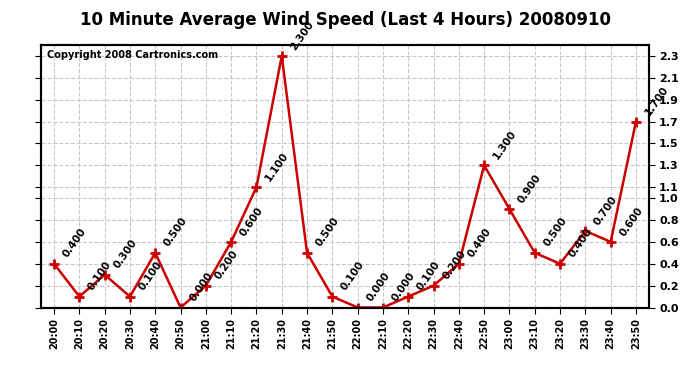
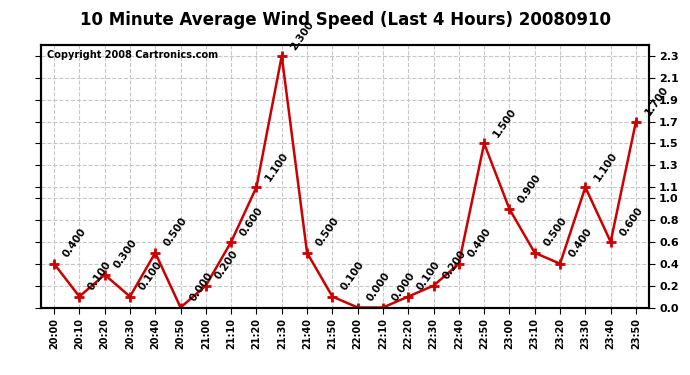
22:50: 1.300 -> 1.500
23:30: 0.700 -> 1.100
